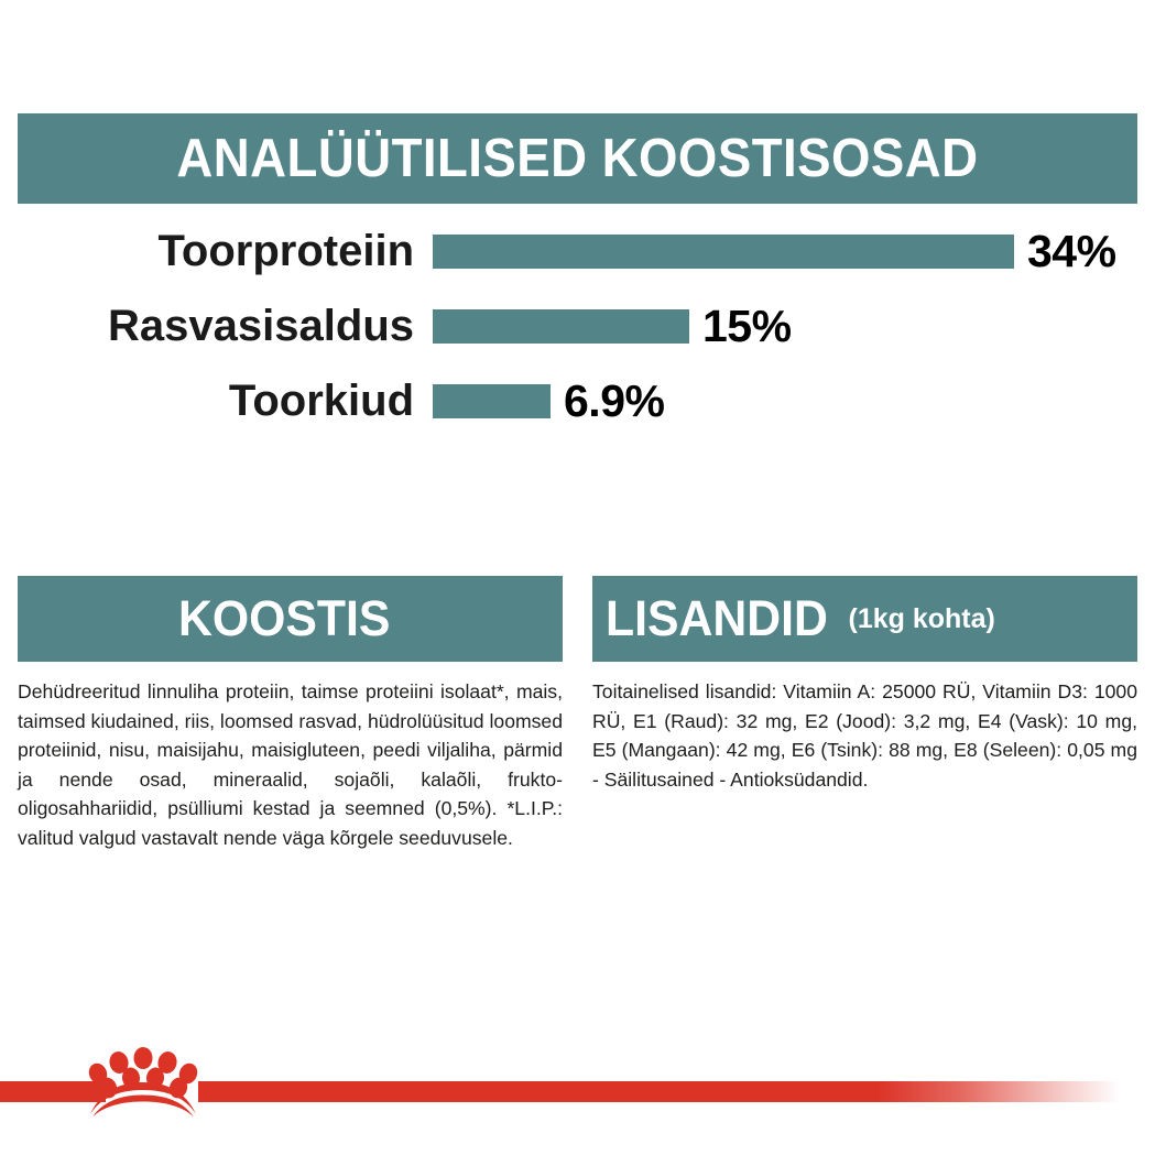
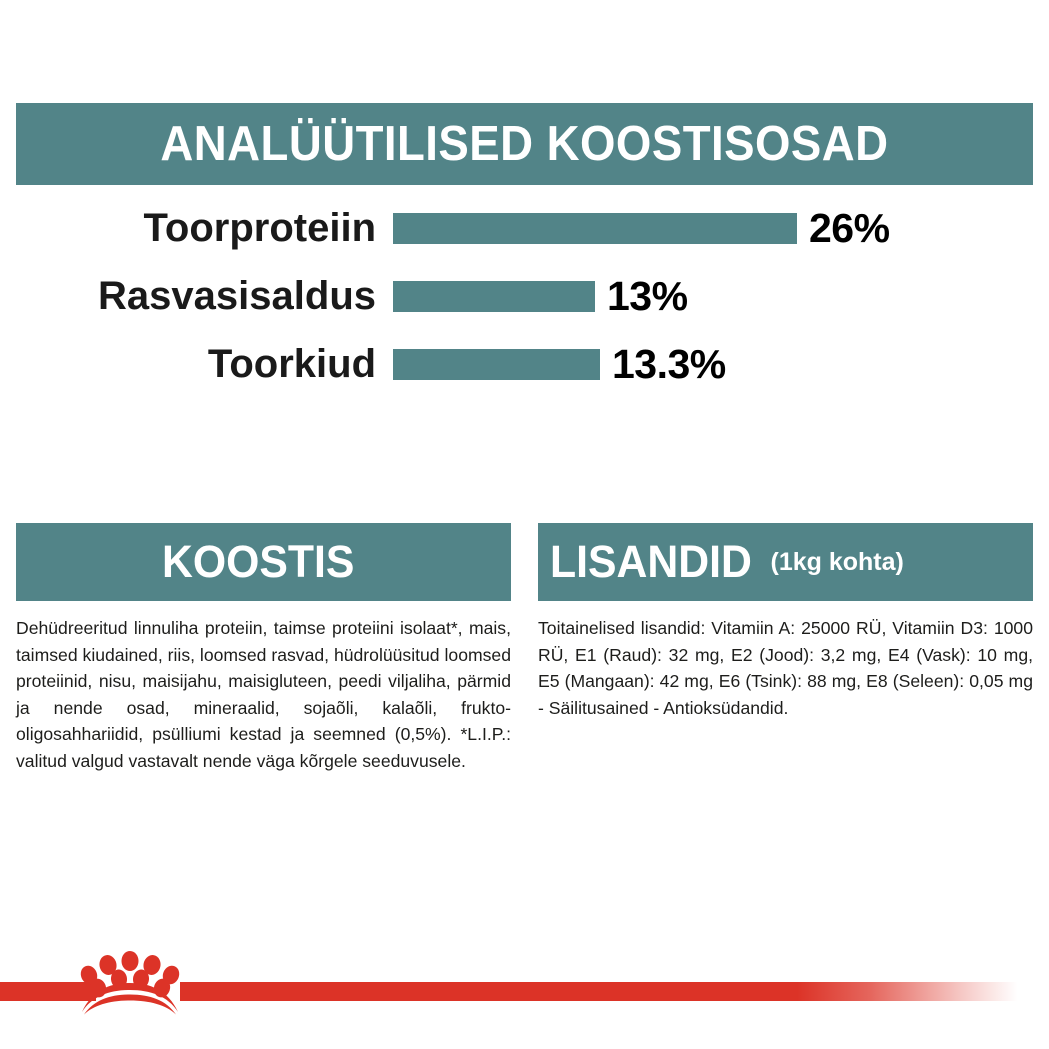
Toorproteiin: 34% -> 26%
Rasvasisaldus: 15% -> 13%
Toorkiud: 6.9% -> 13.3%
